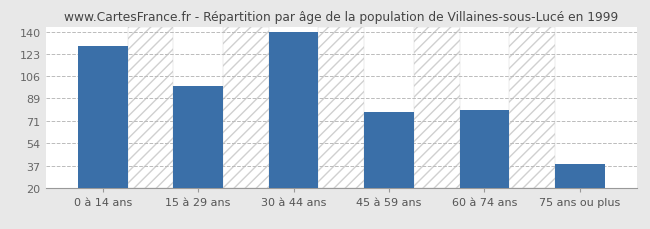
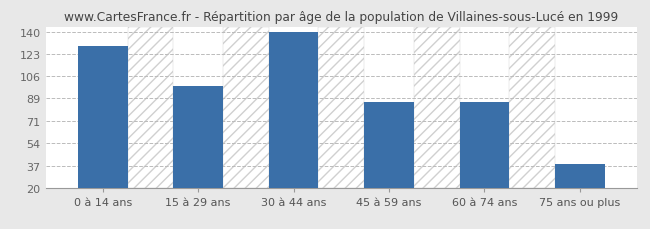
45 à 59 ans: 78 -> 86
60 à 74 ans: 80 -> 86
